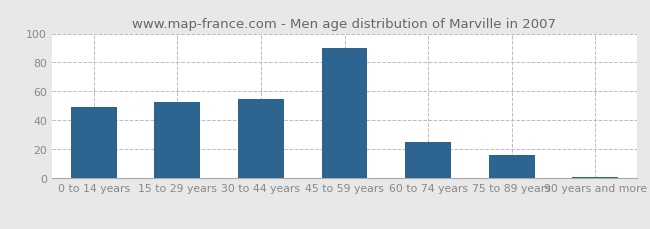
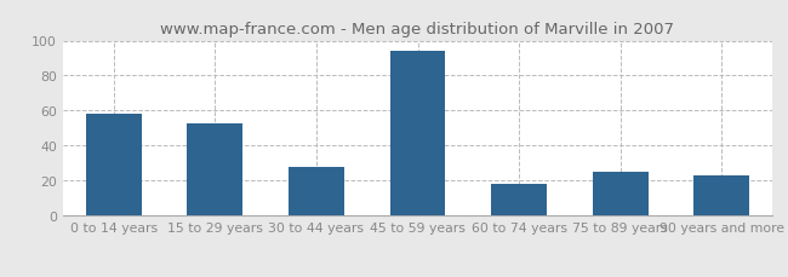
0 to 14 years: 49 -> 58
30 to 44 years: 55 -> 28
45 to 59 years: 90 -> 94
60 to 74 years: 25 -> 18
75 to 89 years: 16 -> 25
90 years and more: 1 -> 23
